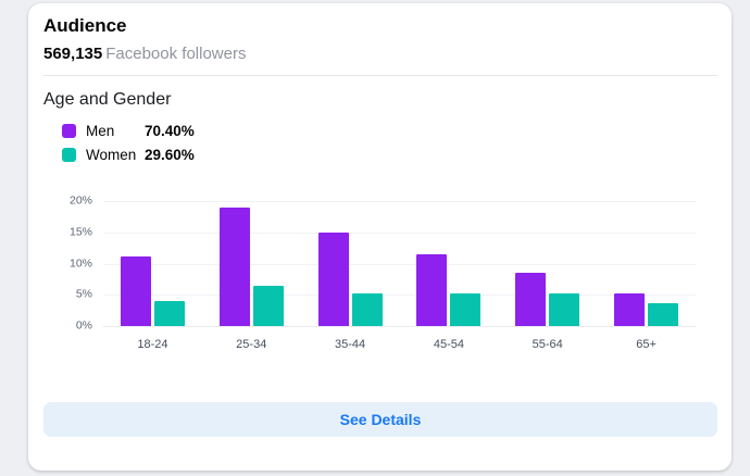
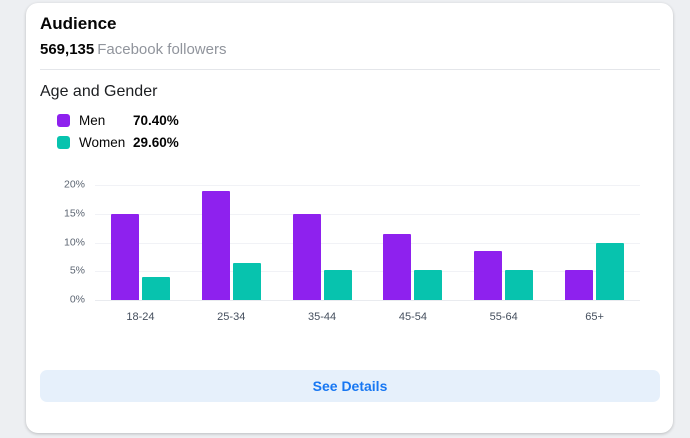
Men/18-24: 11% -> 15%
Women/65+: 4% -> 10%
